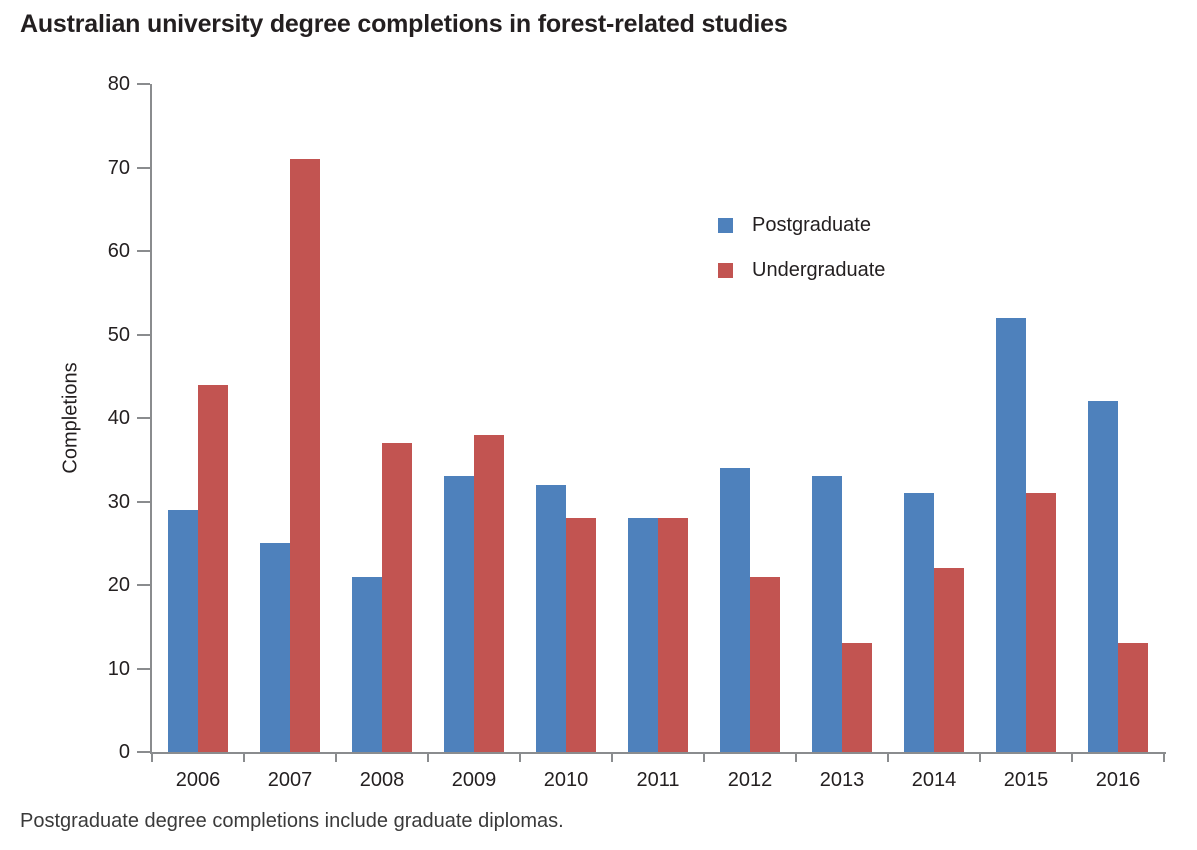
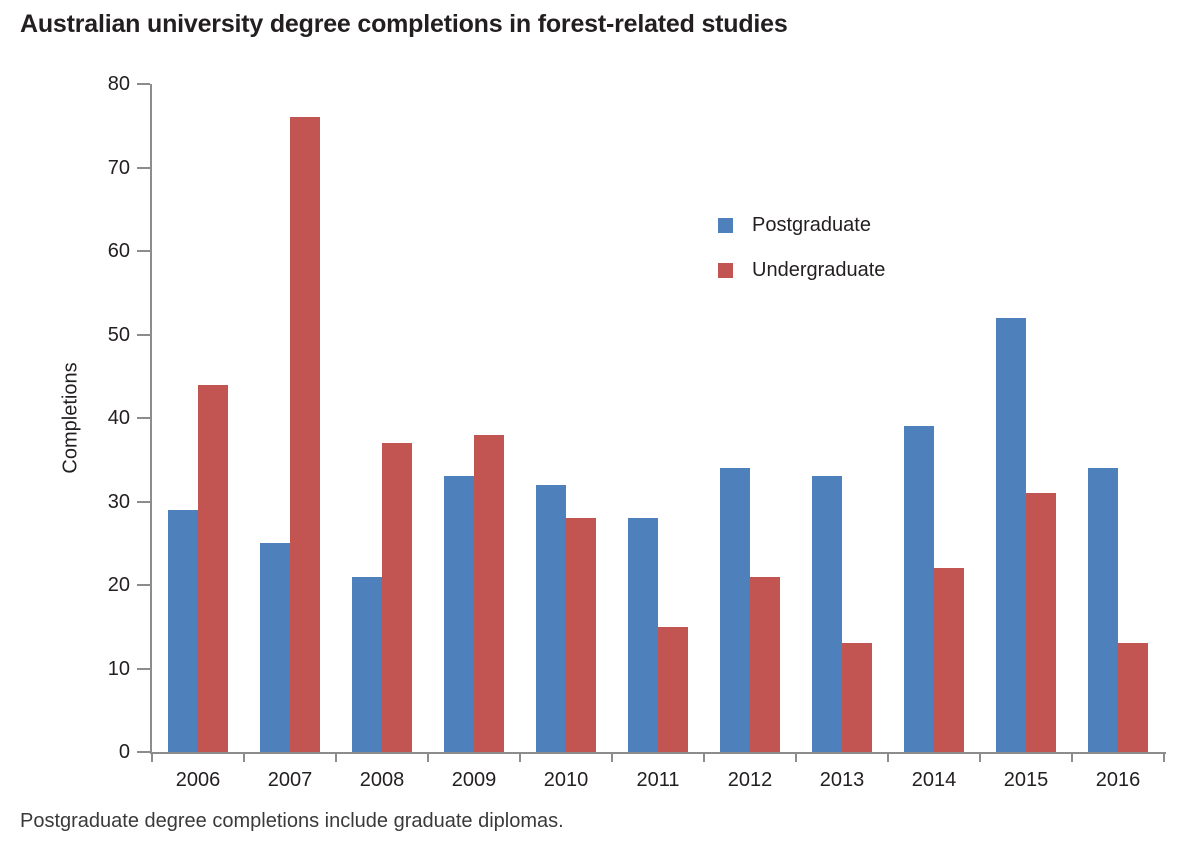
Undergraduate/2007: 71 -> 76
Undergraduate/2011: 28 -> 15
Postgraduate/2014: 31 -> 39
Postgraduate/2016: 42 -> 34
